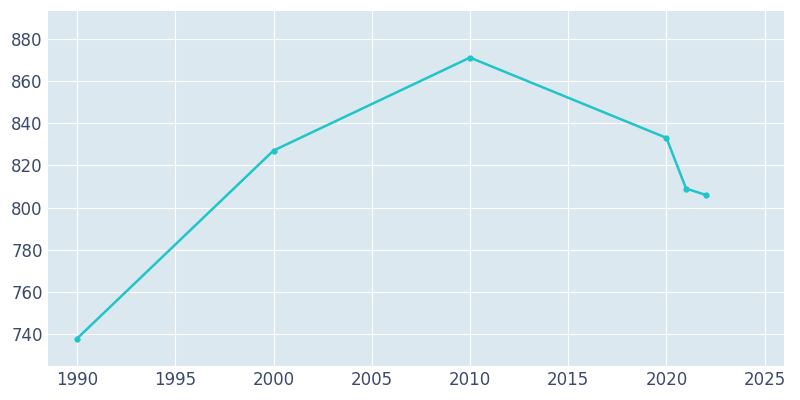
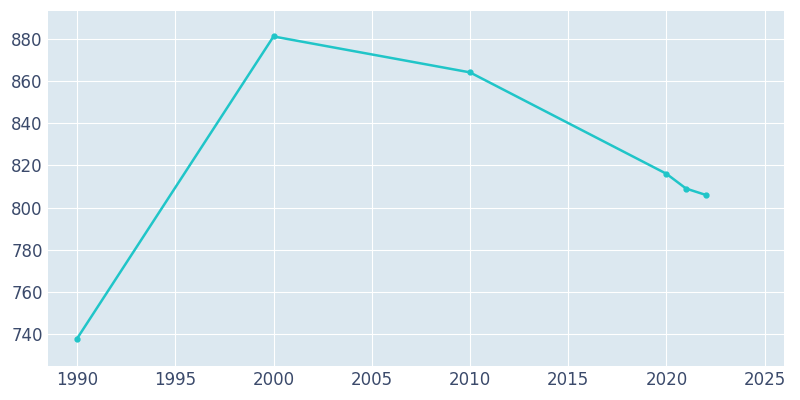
2000: 827 -> 881
2010: 871 -> 864
2020: 833 -> 816
